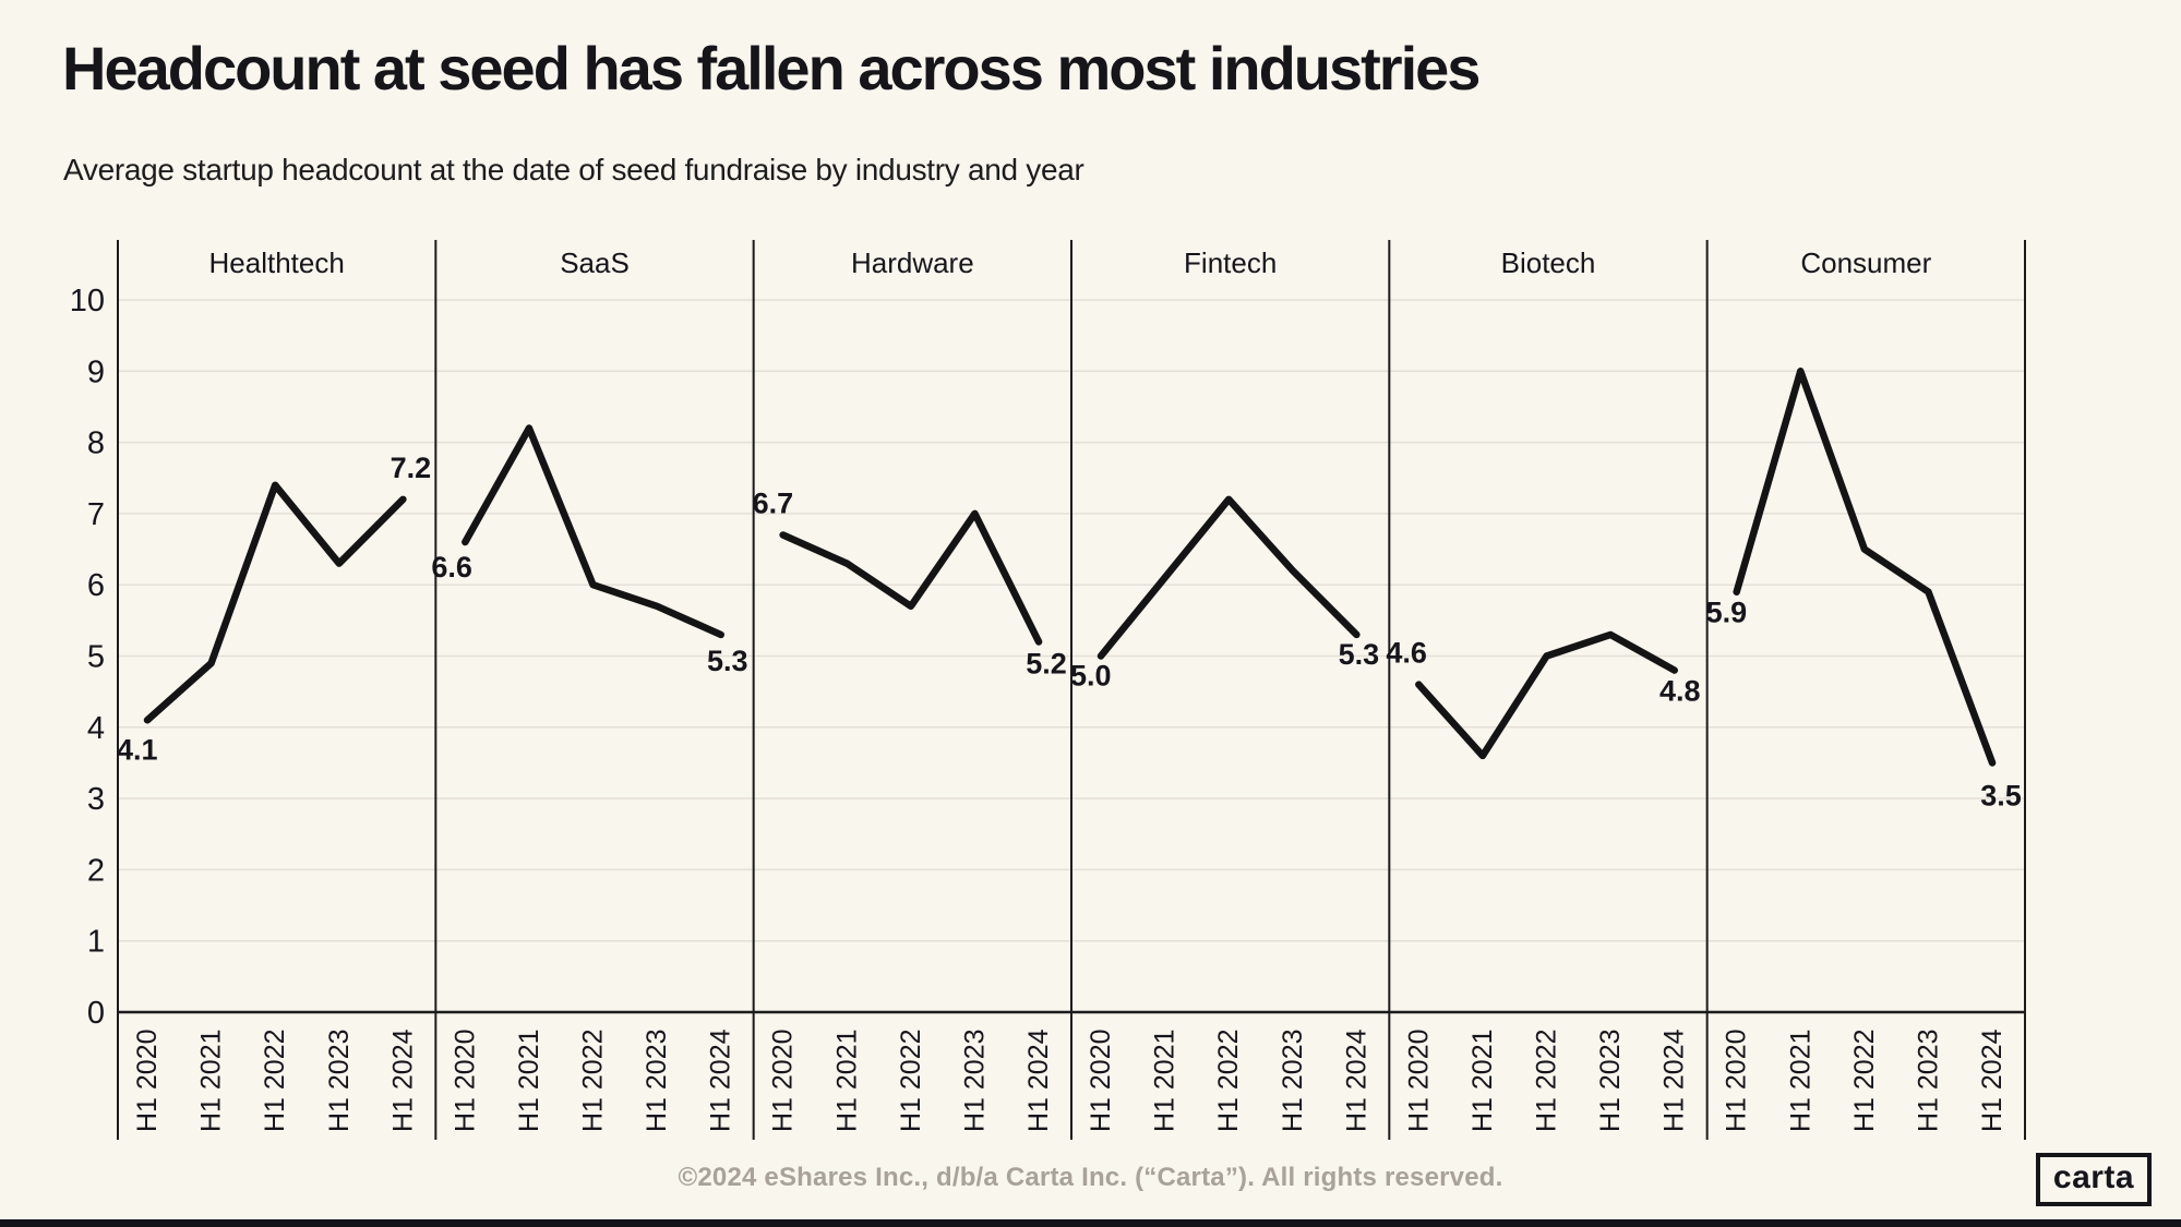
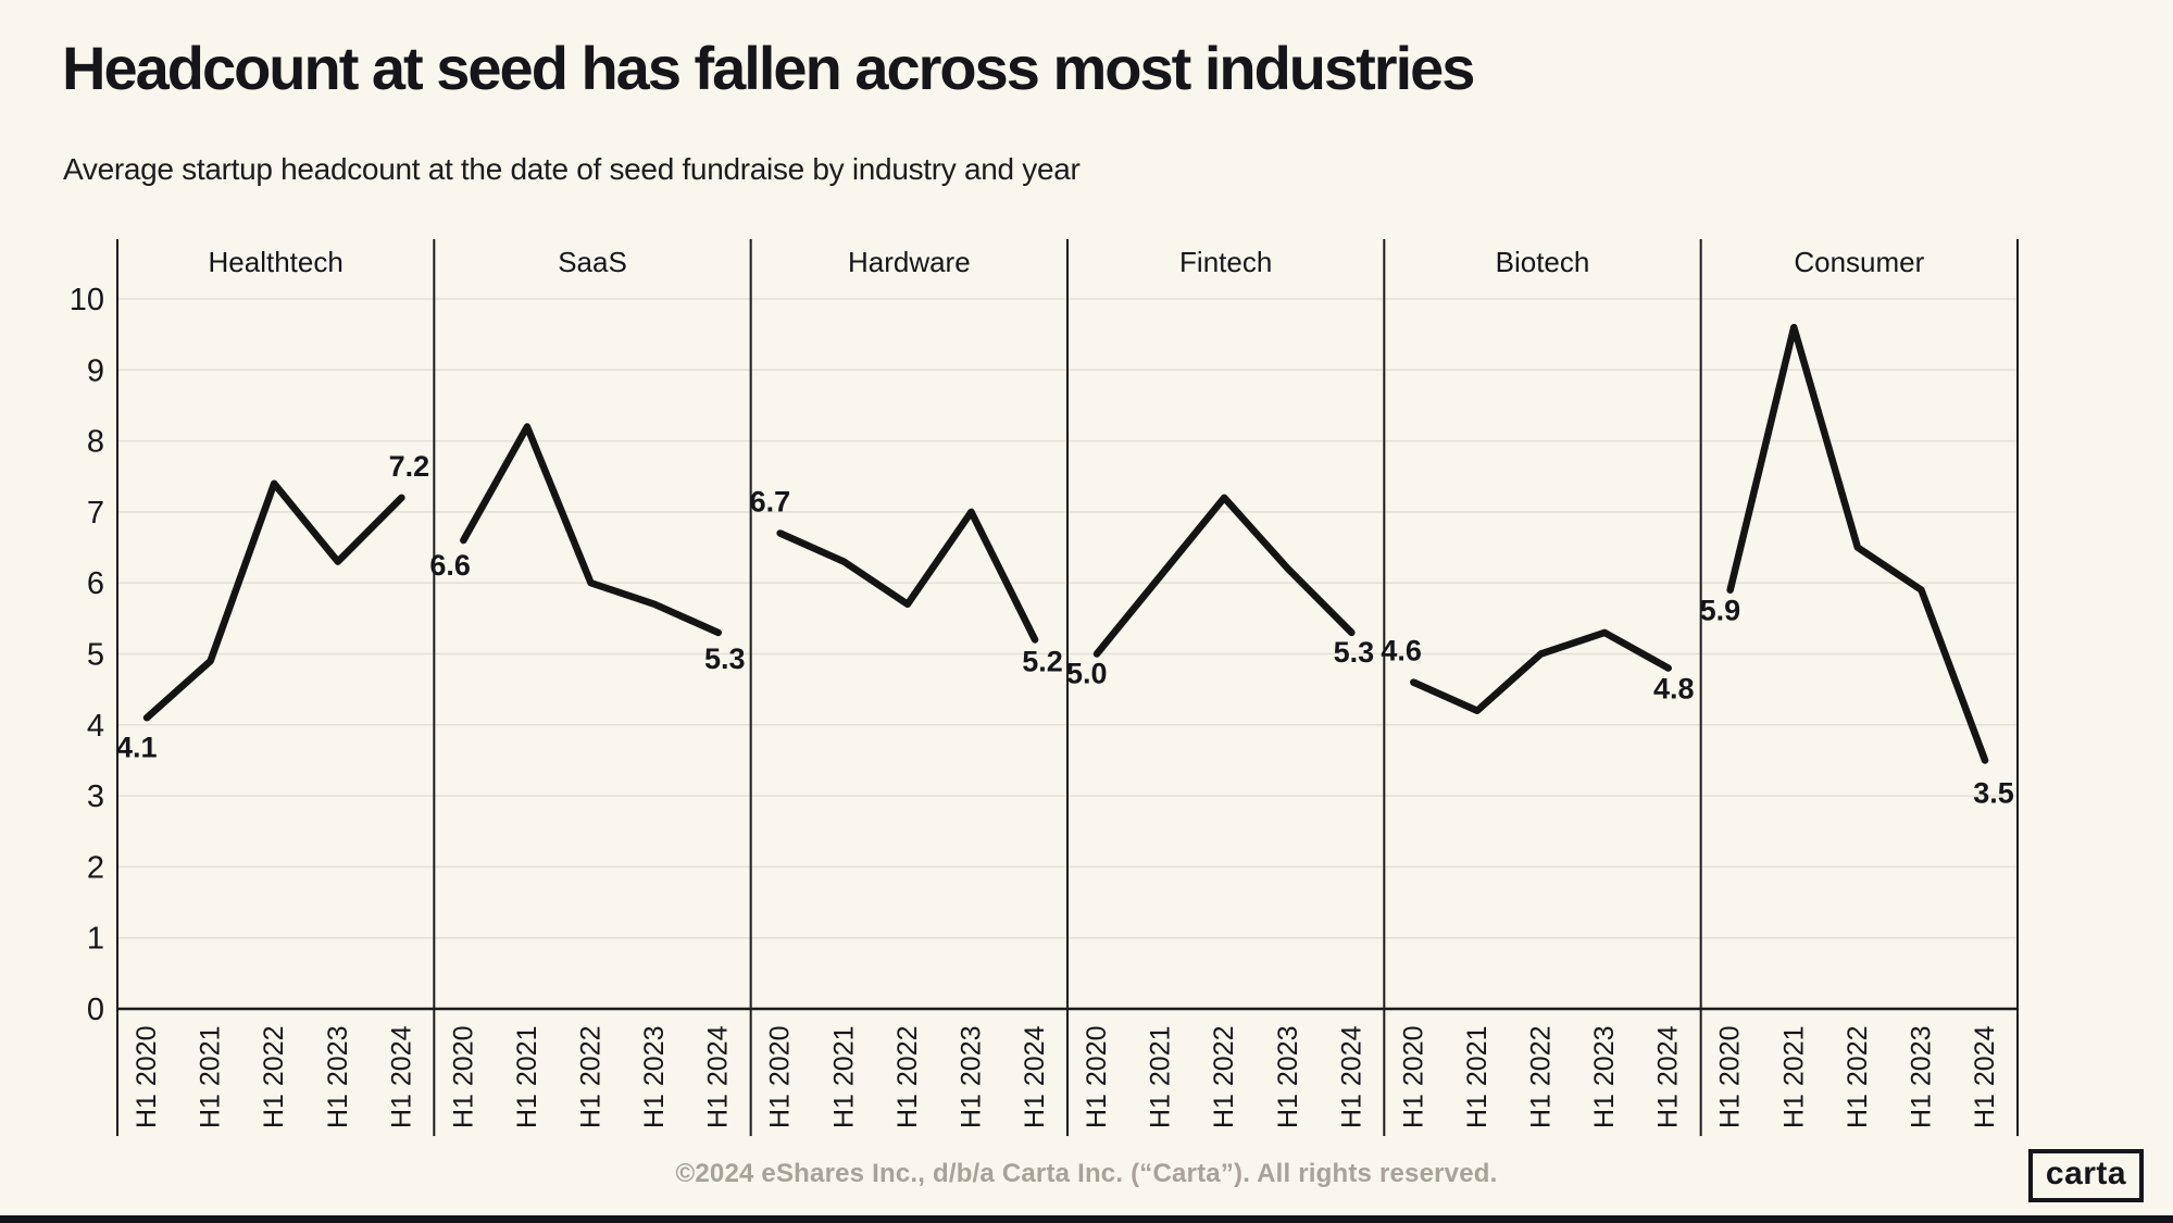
Biotech/H1 2021: 3.6 -> 4.2
Consumer/H1 2021: 9.0 -> 9.6
